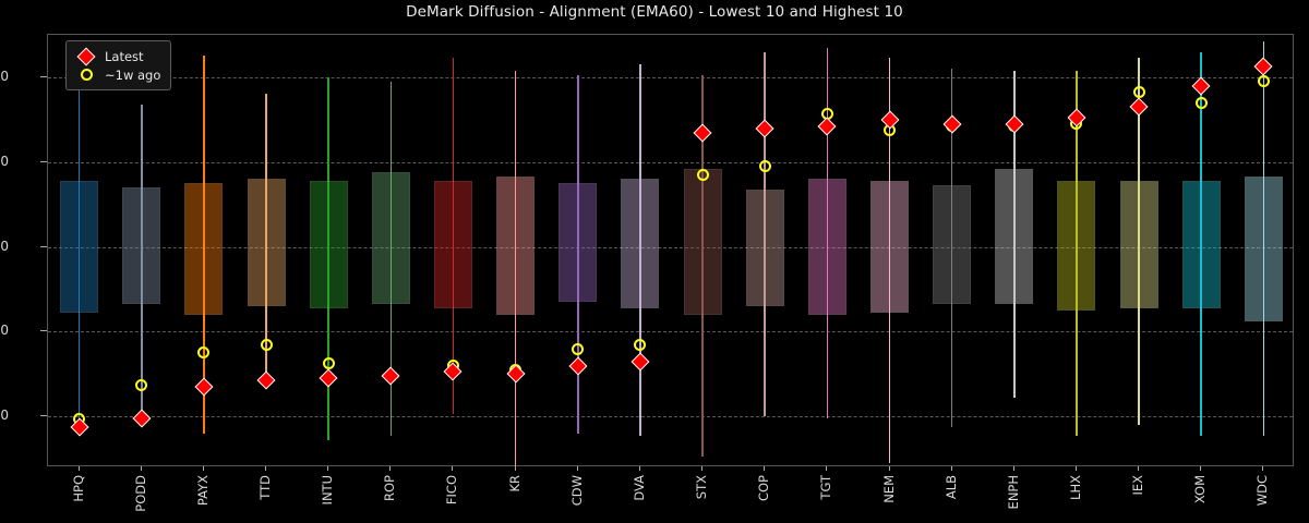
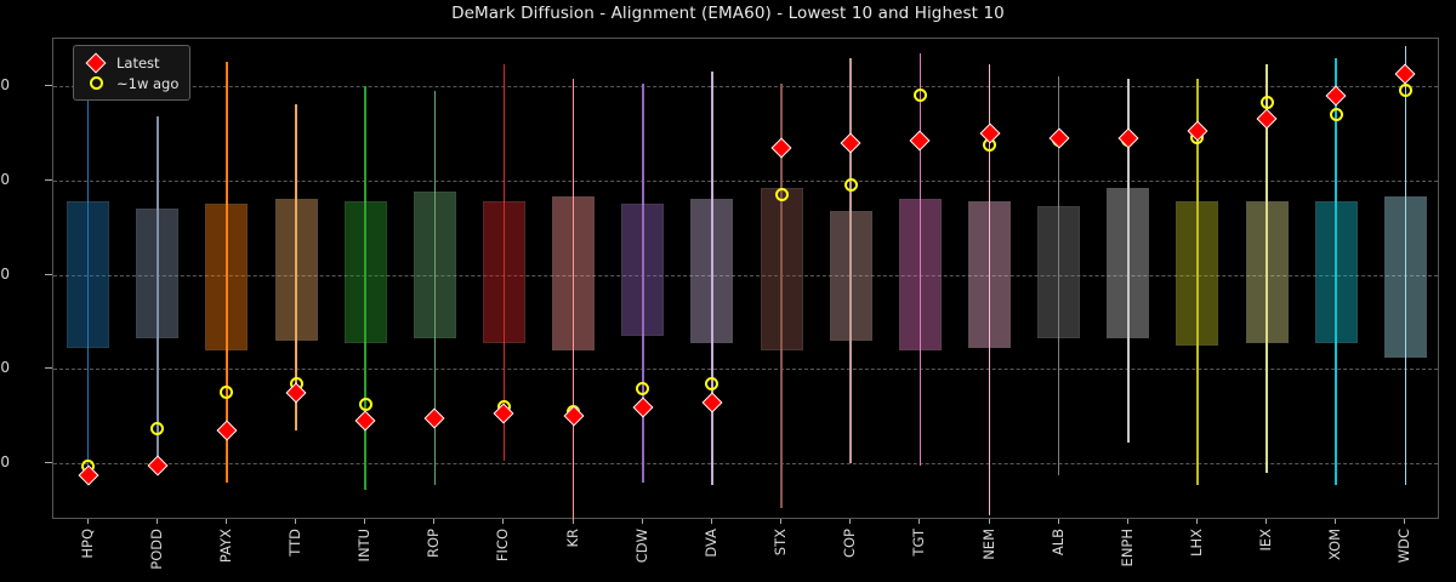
Latest/TTD: -32 -> -25
~1w ago/TGT: 32 -> 38
